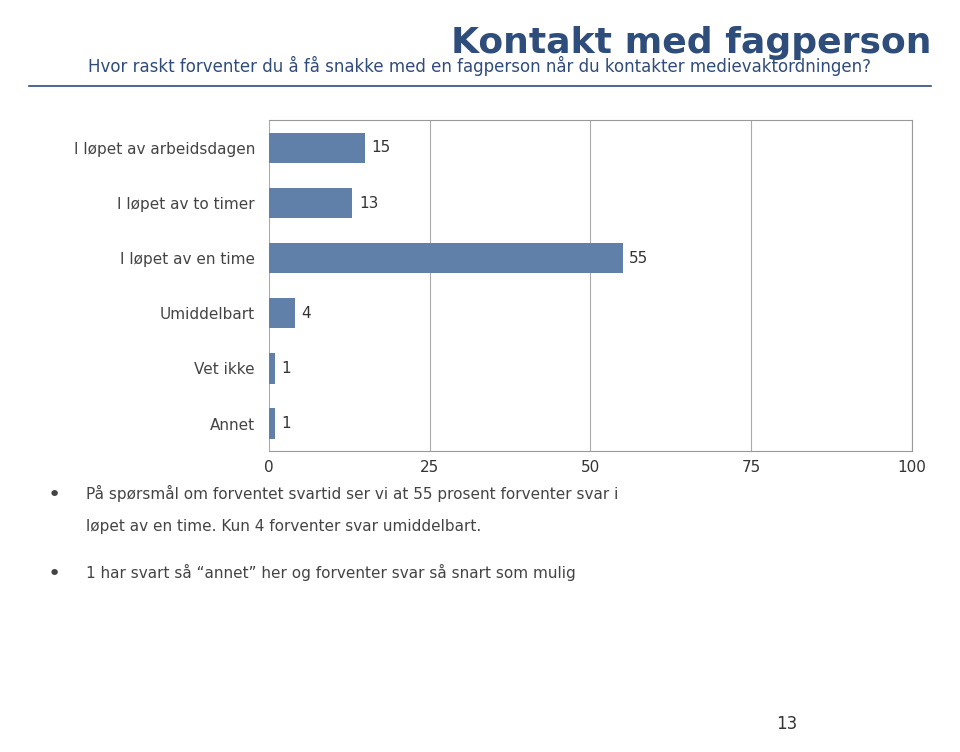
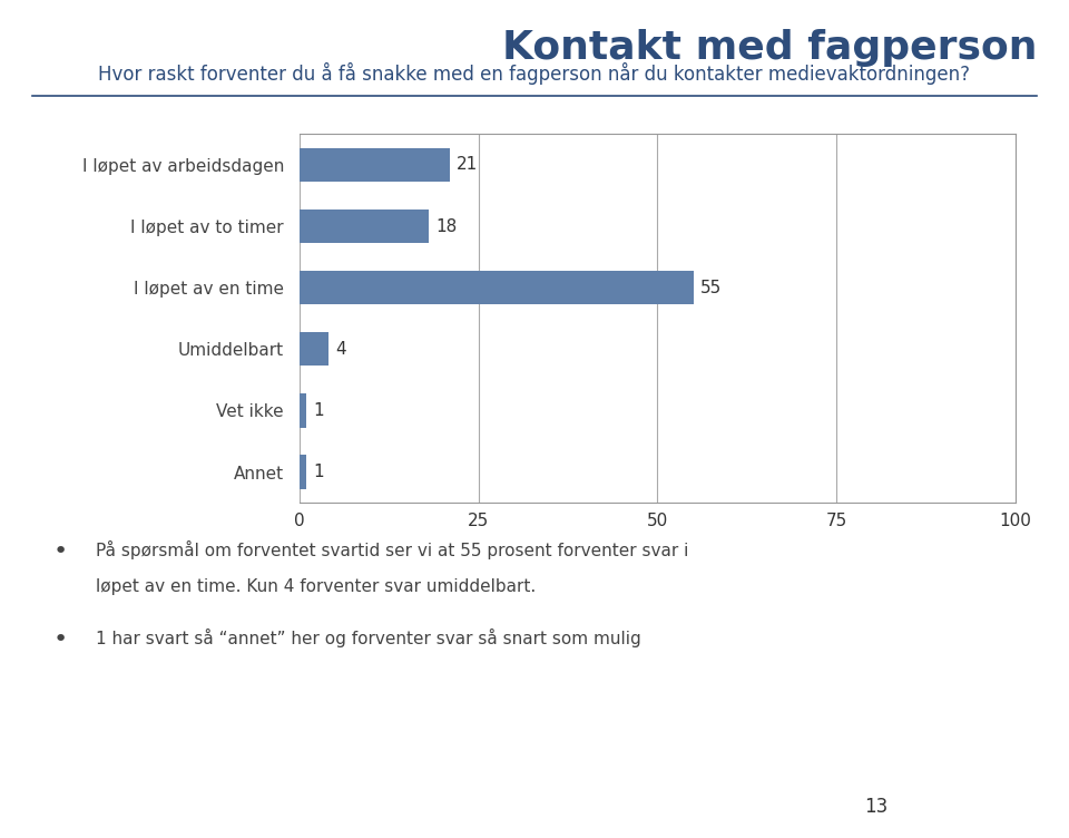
I løpet av arbeidsdagen: 15 -> 21
I løpet av to timer: 13 -> 18
